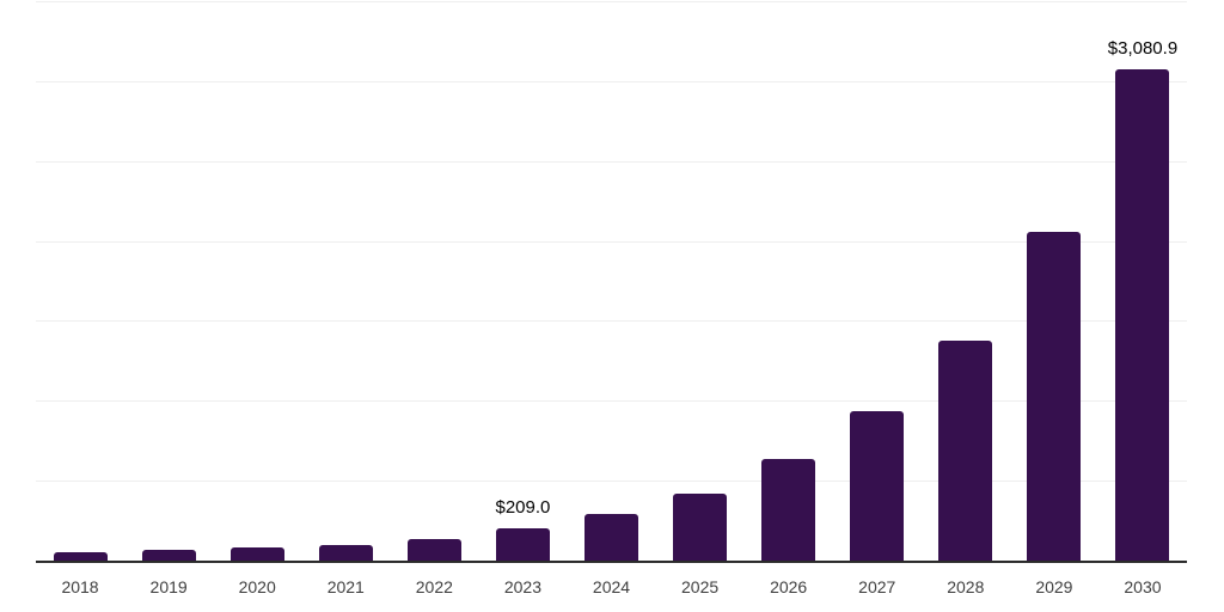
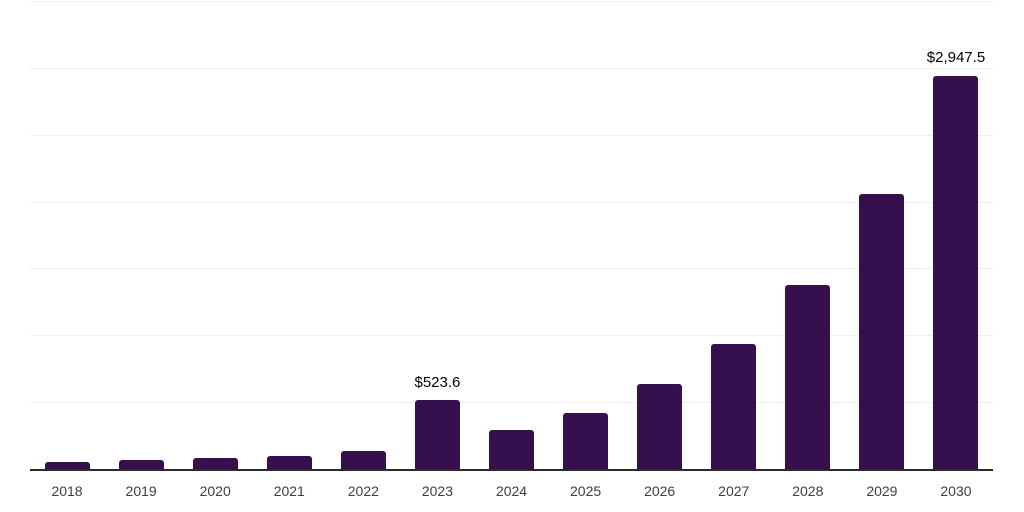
2023: $209.0 -> $523.6
2030: $3,080.9 -> $2,947.5
